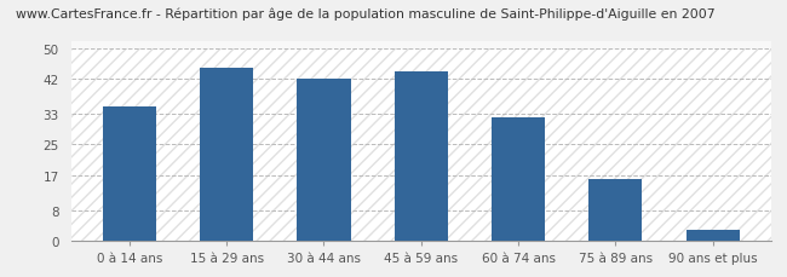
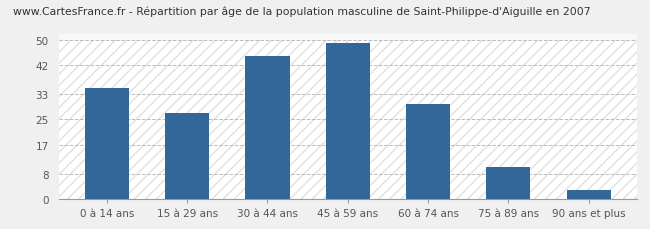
15 à 29 ans: 45 -> 27
30 à 44 ans: 42 -> 45
45 à 59 ans: 44 -> 49
60 à 74 ans: 32 -> 30
75 à 89 ans: 16 -> 10
